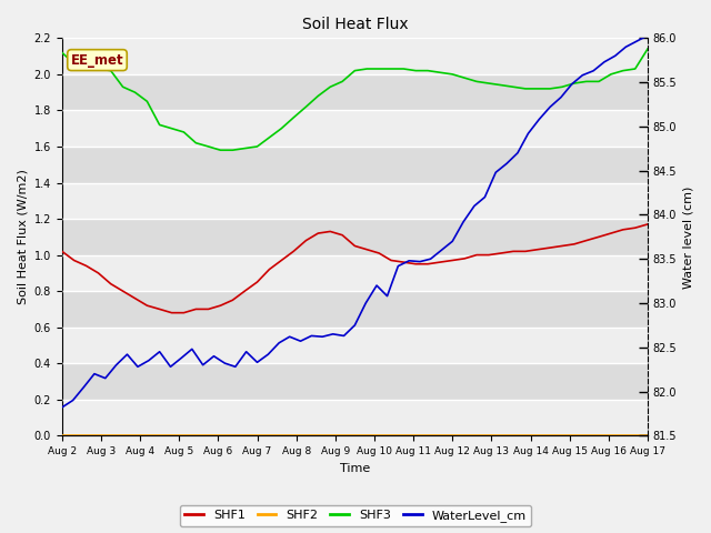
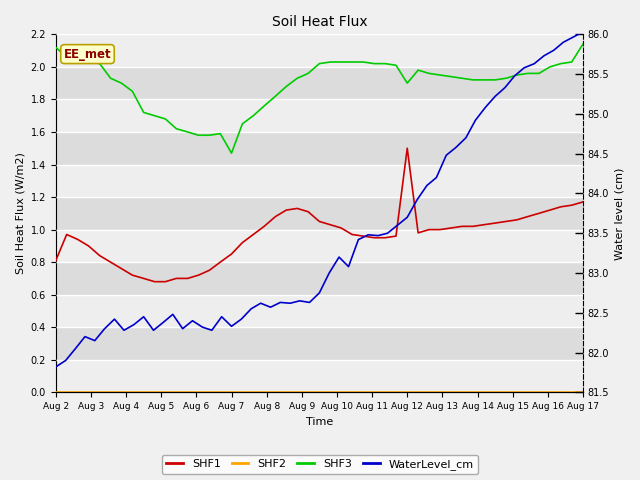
SHF1/Aug 2: 1.02 -> 0.81
SHF3/Aug 7: 1.60 -> 1.47
SHF1/Aug 12: 0.97 -> 1.50
SHF3/Aug 12: 2.00 -> 1.90
